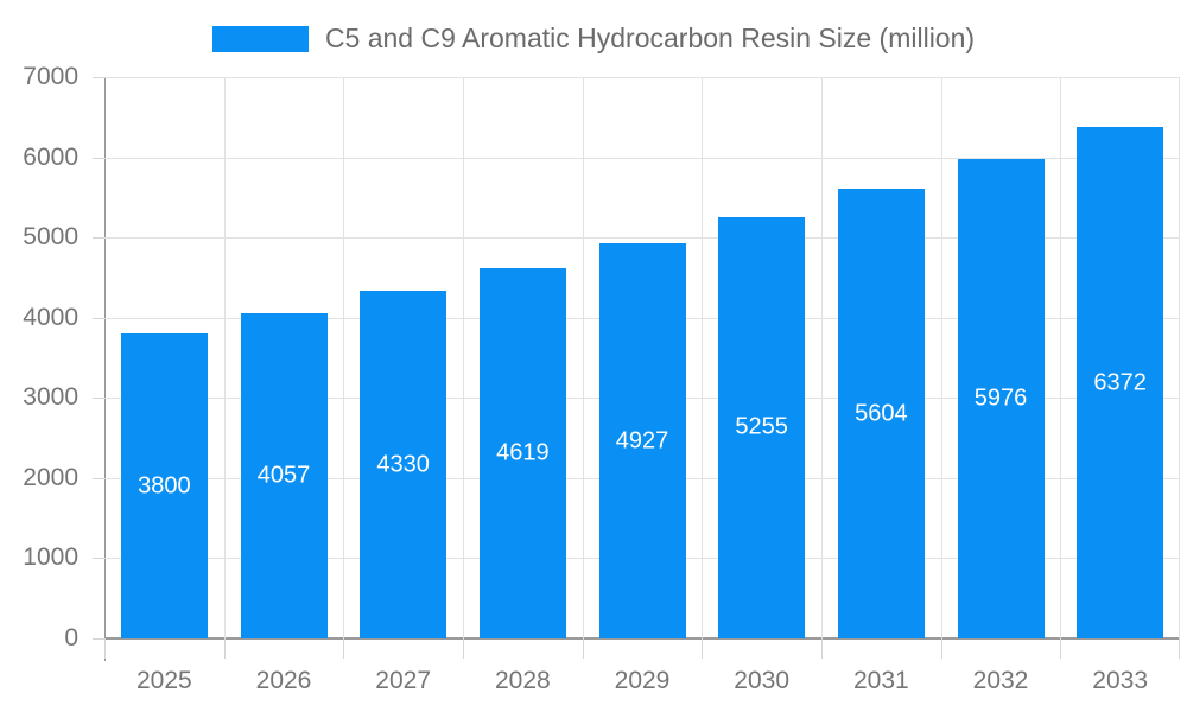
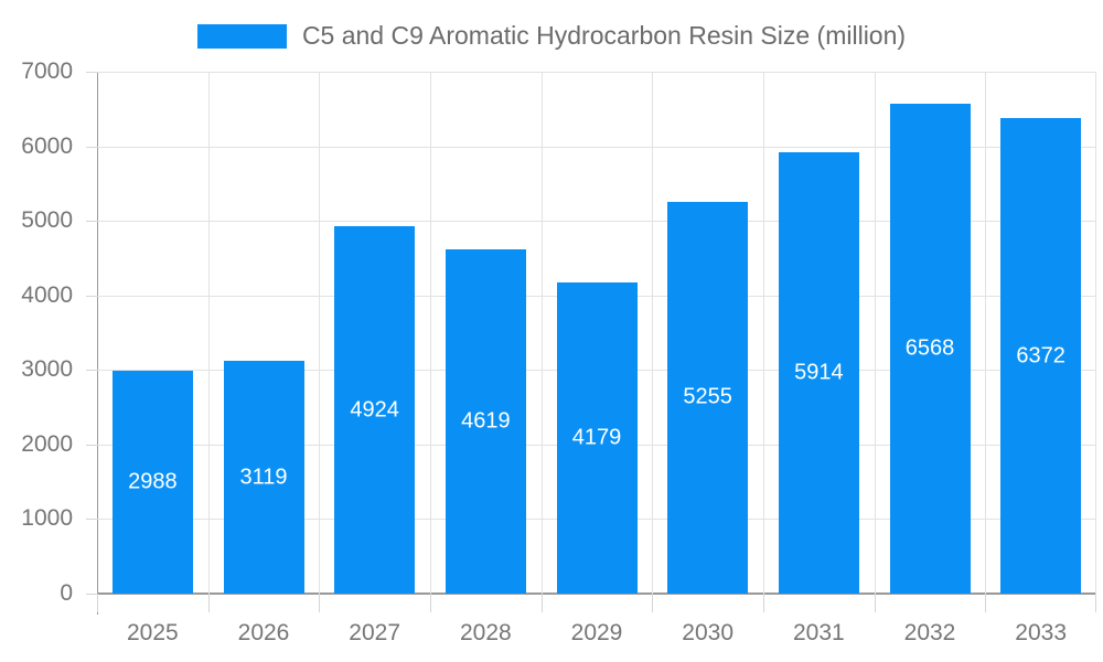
2025: 3800 -> 2988
2026: 4057 -> 3119
2027: 4330 -> 4924
2029: 4927 -> 4179
2031: 5604 -> 5914
2032: 5976 -> 6568
